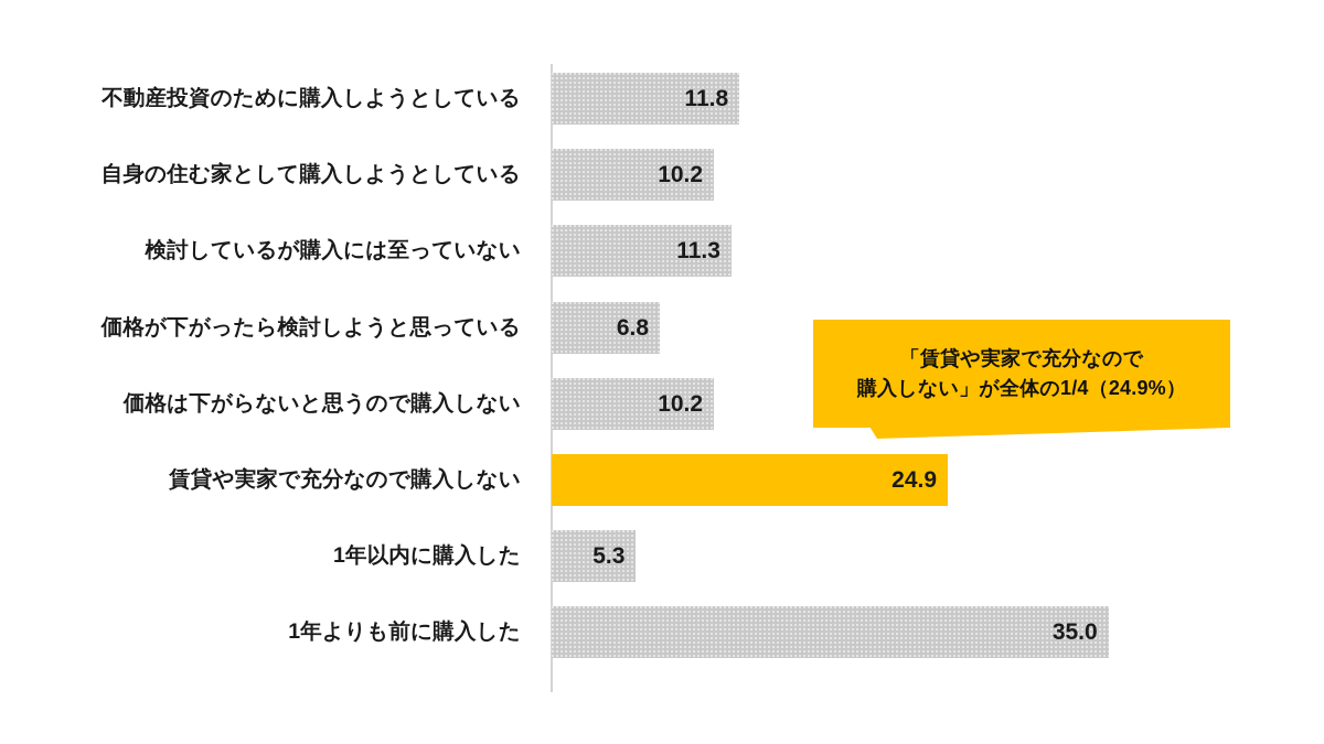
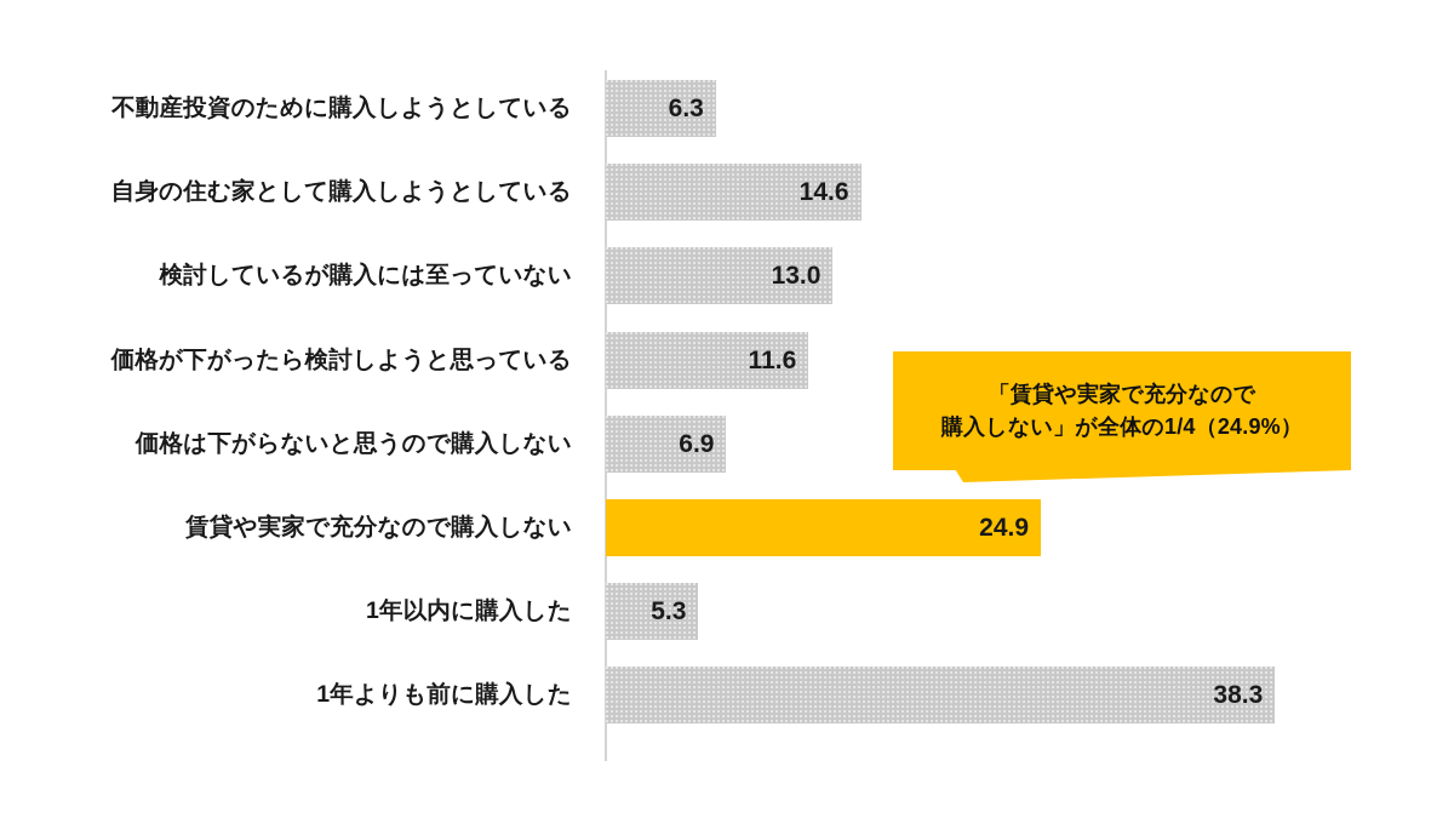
不動産投資のために購入しようとしている: 11.8 -> 6.3
自身の住む家として購入しようとしている: 10.2 -> 14.6
検討しているが購入には至っていない: 11.3 -> 13.0
価格が下がったら検討しようと思っている: 6.8 -> 11.6
価格は下がらないと思うので購入しない: 10.2 -> 6.9
1年よりも前に購入した: 35.0 -> 38.3
